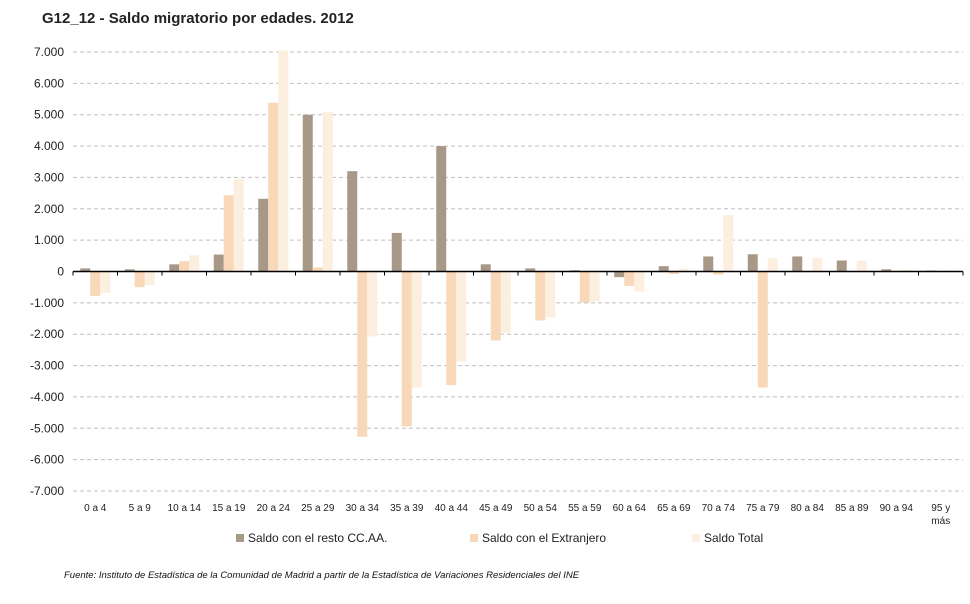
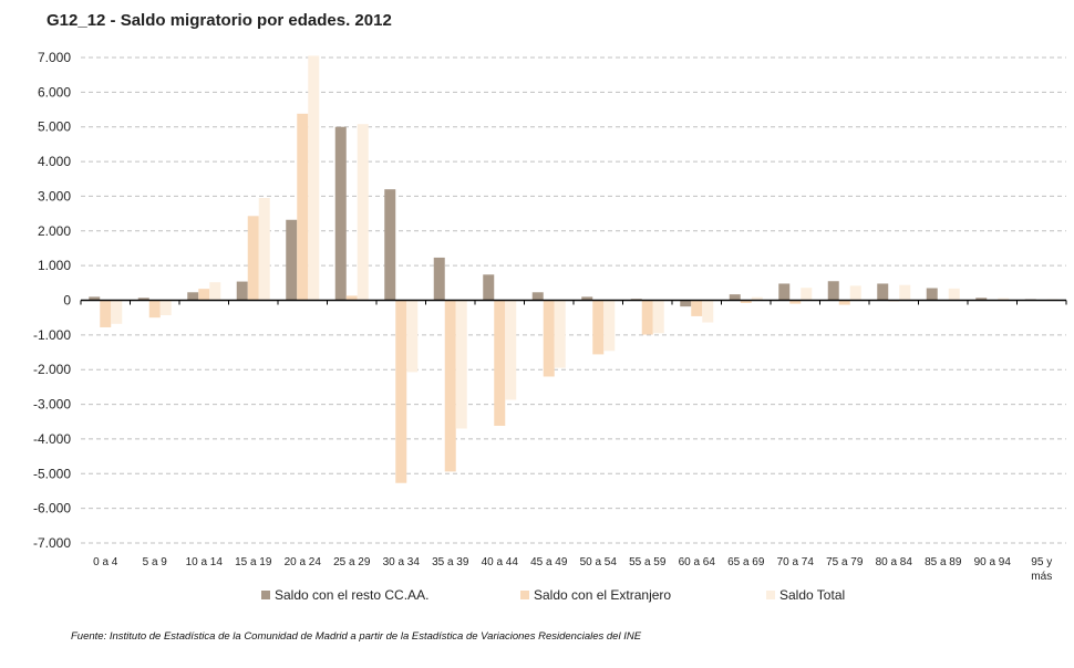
Saldo con el resto CC.AA./40 a 44: 4000 -> 700
Saldo Total/70 a 74: 1800 -> 400
Saldo con el Extranjero/75 a 79: -3700 -> -100
